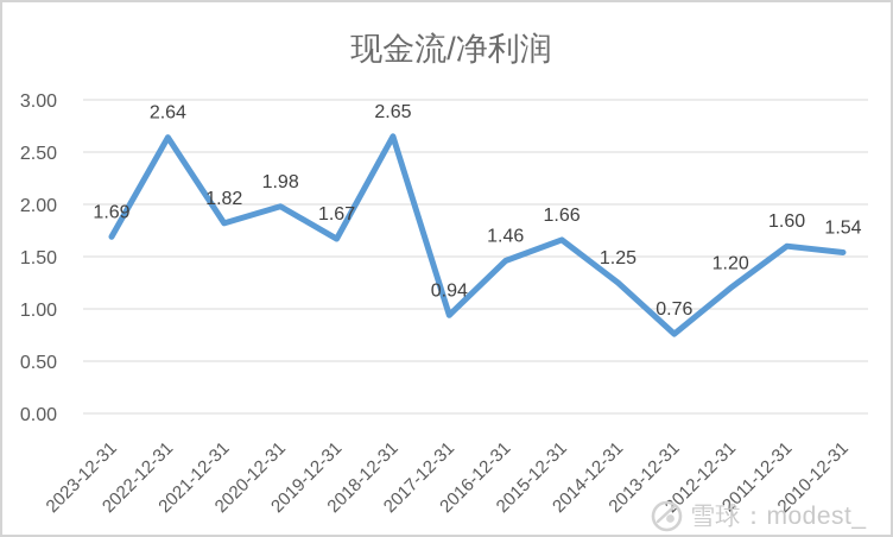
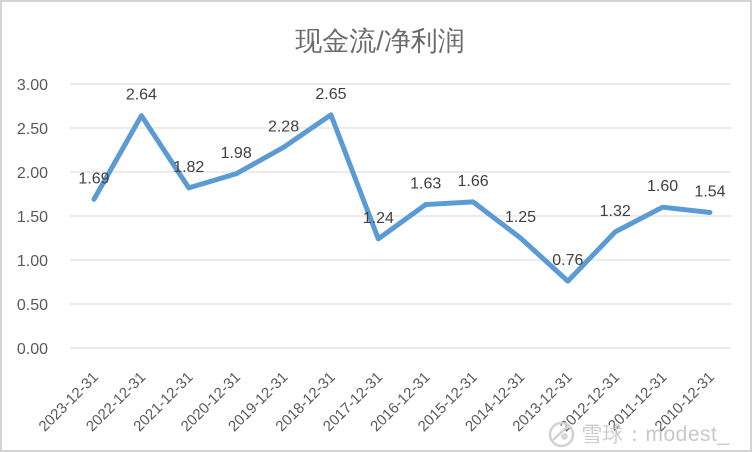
2019-12-31: 1.67 -> 2.28
2017-12-31: 0.94 -> 1.24
2016-12-31: 1.46 -> 1.63
2012-12-31: 1.20 -> 1.32
